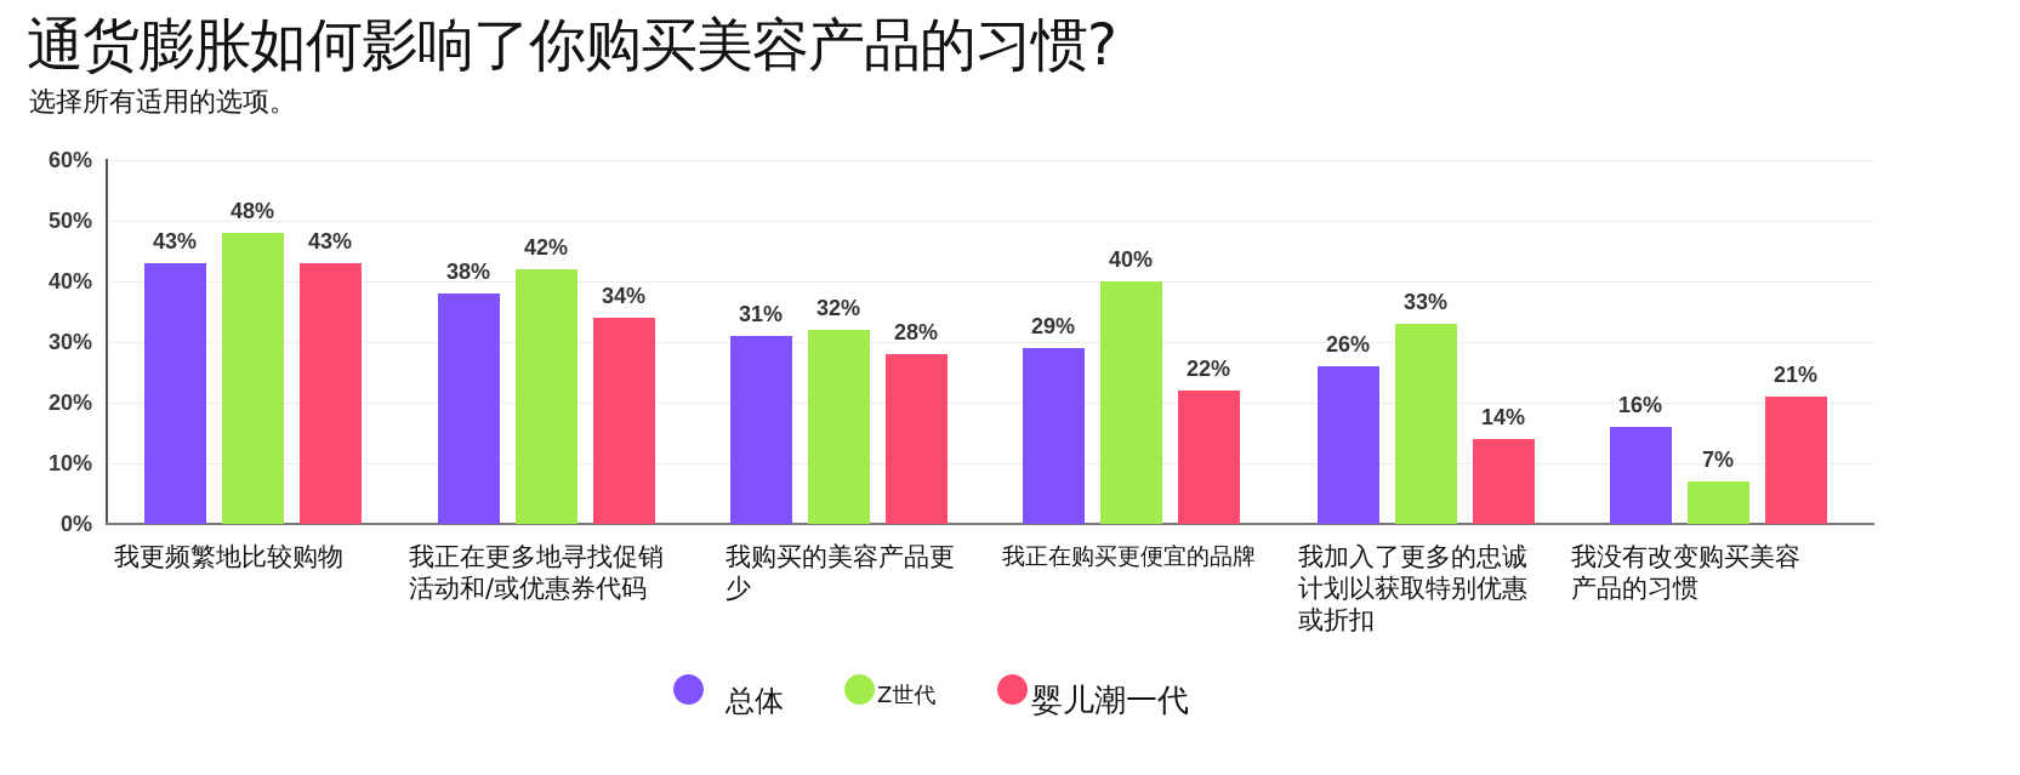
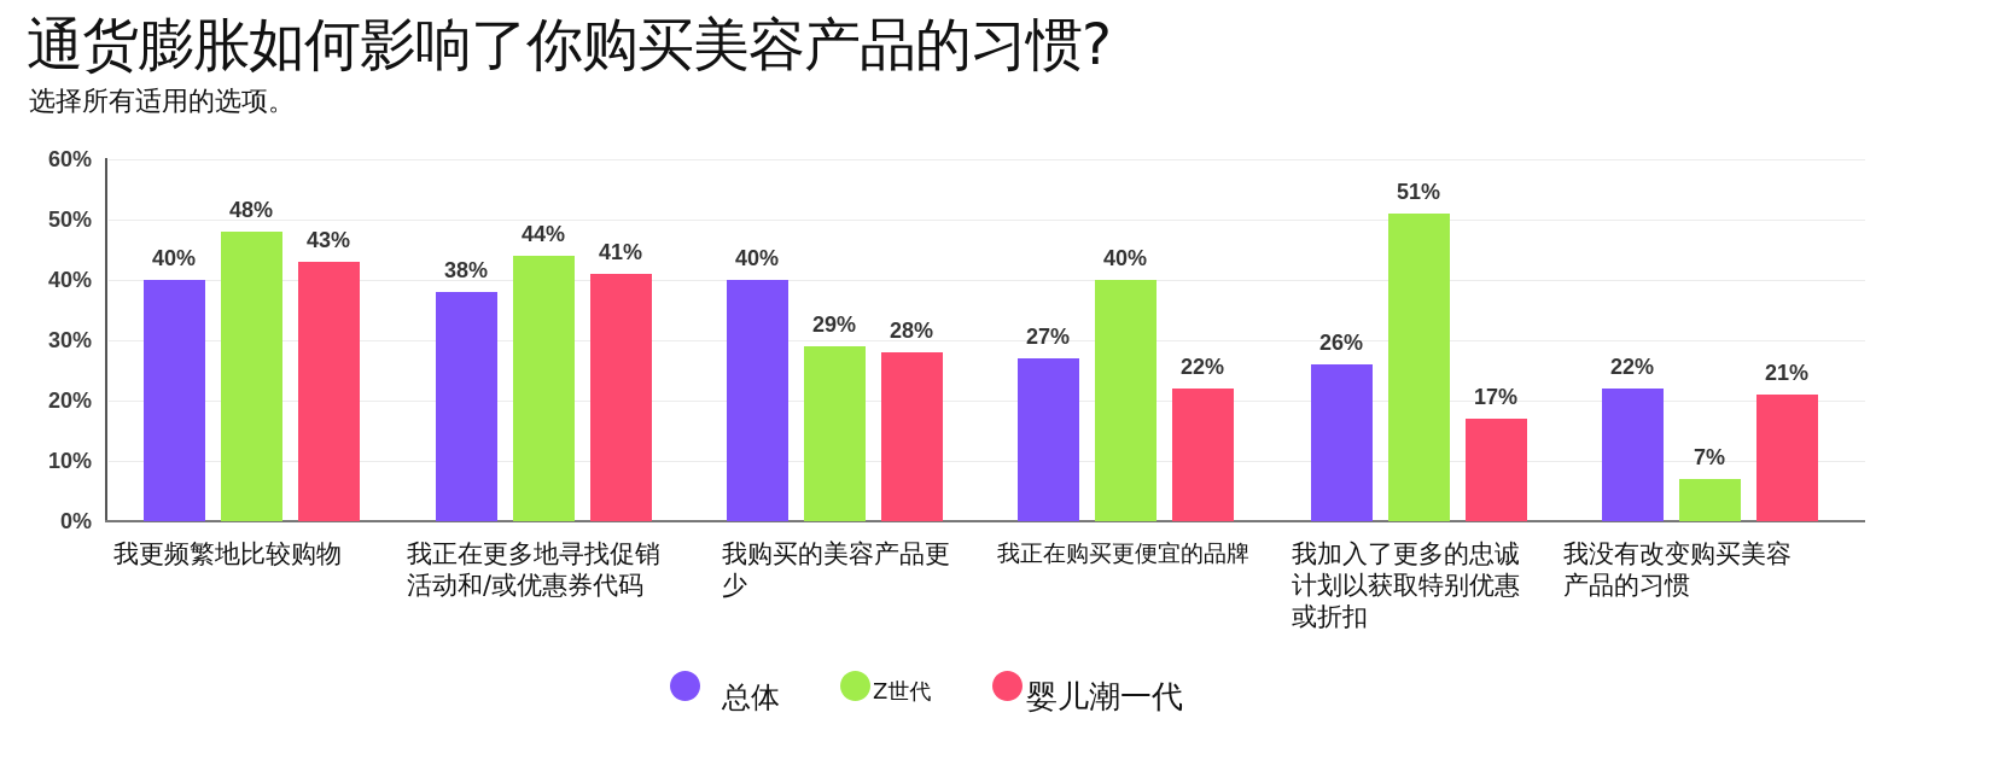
总体/我更频繁地比较购物: 43% -> 40%
Z世代/我正在更多地寻找促销活动和/或优惠券代码: 42% -> 44%
婴儿潮一代/我正在更多地寻找促销活动和/或优惠券代码: 34% -> 41%
总体/我购买的美容产品更少: 31% -> 40%
Z世代/我购买的美容产品更少: 32% -> 29%
总体/我正在购买更便宜的品牌: 29% -> 27%
Z世代/我加入了更多的忠诚计划以获取特别优惠或折扣: 33% -> 51%
婴儿潮一代/我加入了更多的忠诚计划以获取特别优惠或折扣: 14% -> 17%
总体/我没有改变购买美容产品的习惯: 16% -> 22%
